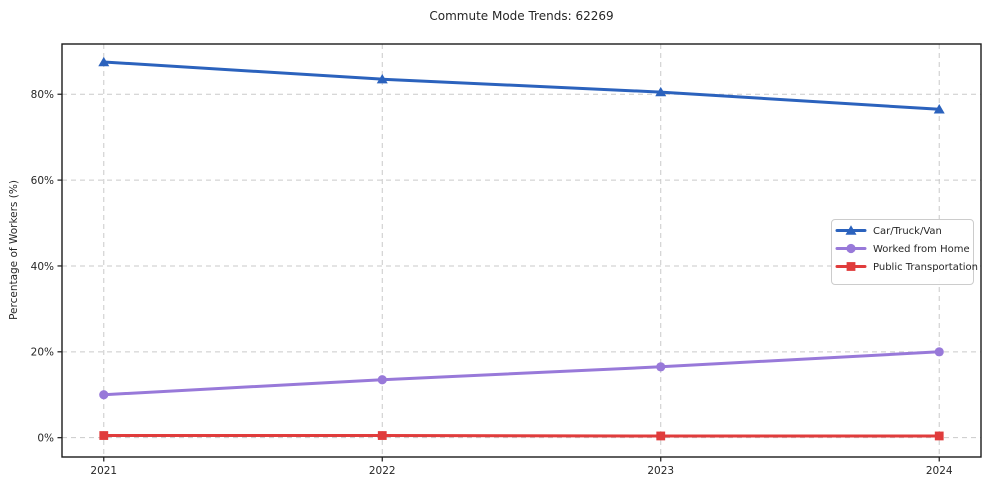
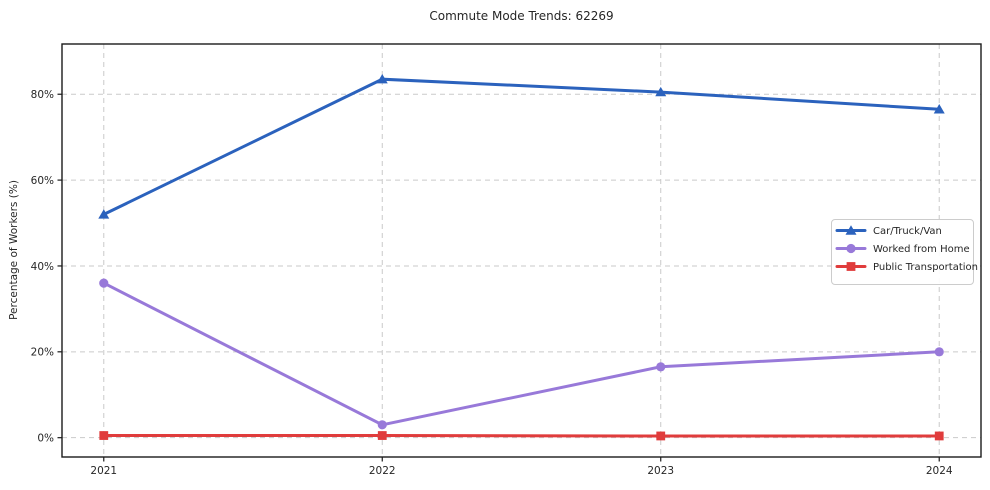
Car/Truck/Van/2021: 88% -> 52%
Worked from Home/2021: 10% -> 36%
Worked from Home/2022: 14% -> 3%
